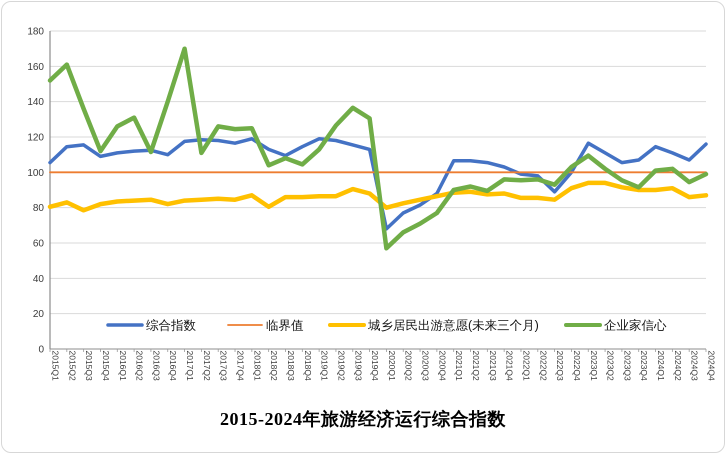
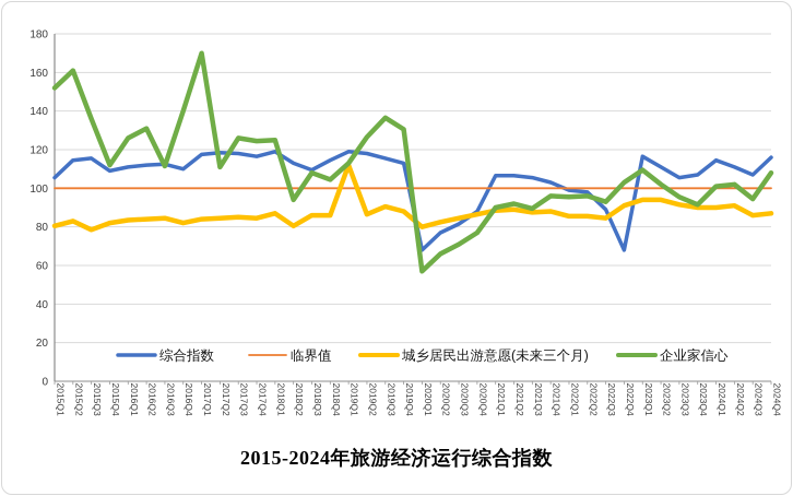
企业家信心/2018Q2: 104 -> 94
城乡居民出游意愿(未来三个月)/2019Q1: 86 -> 112
综合指数/2022Q4: 100 -> 68
企业家信心/2024Q4: 99 -> 108
